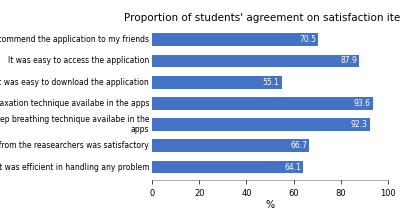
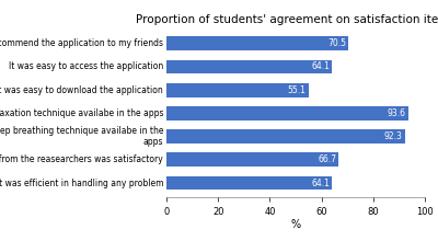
It was easy to access the application: 87.9 -> 64.1
